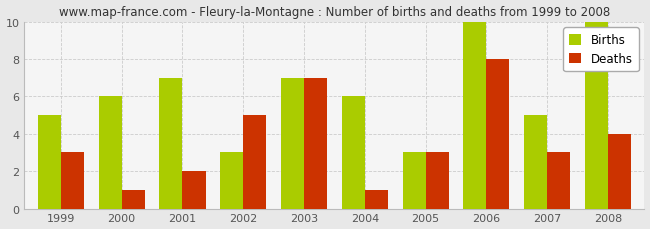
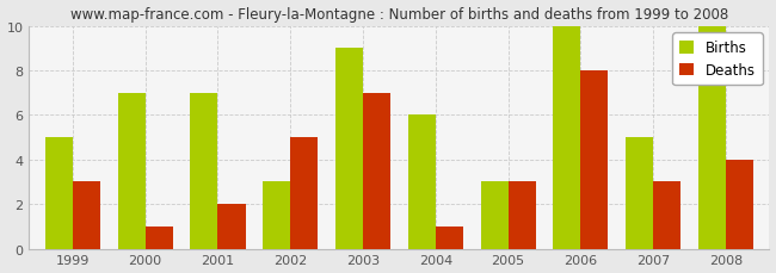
Births/2000: 6 -> 7
Births/2003: 7 -> 9
